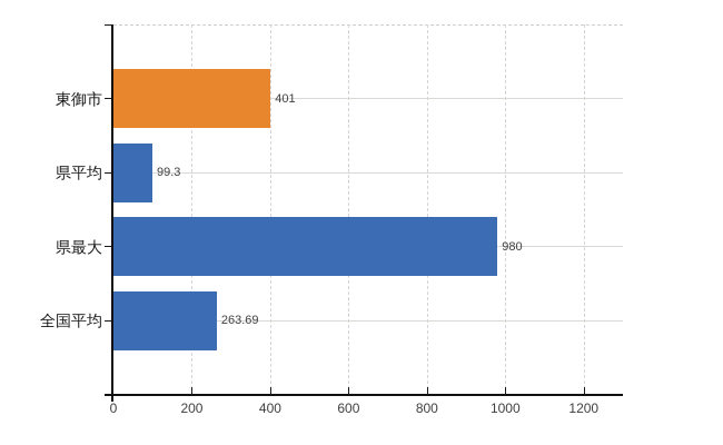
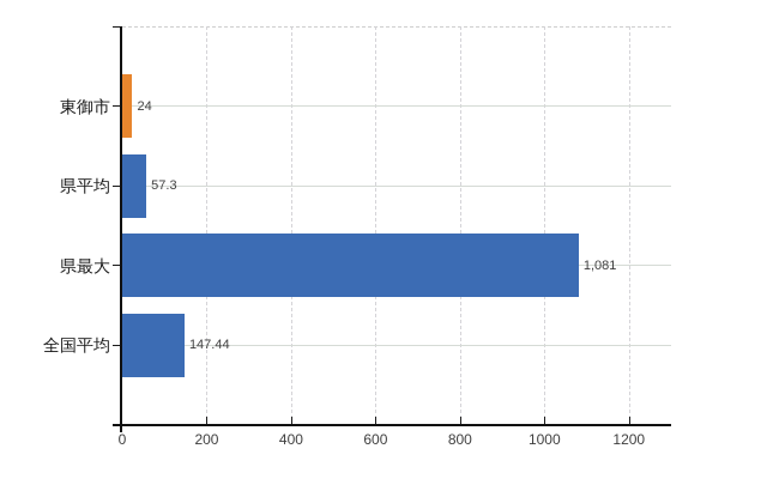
東御市: 401 -> 24
県平均: 99.3 -> 57.3
県最大: 980 -> 1,081
全国平均: 263.69 -> 147.44
